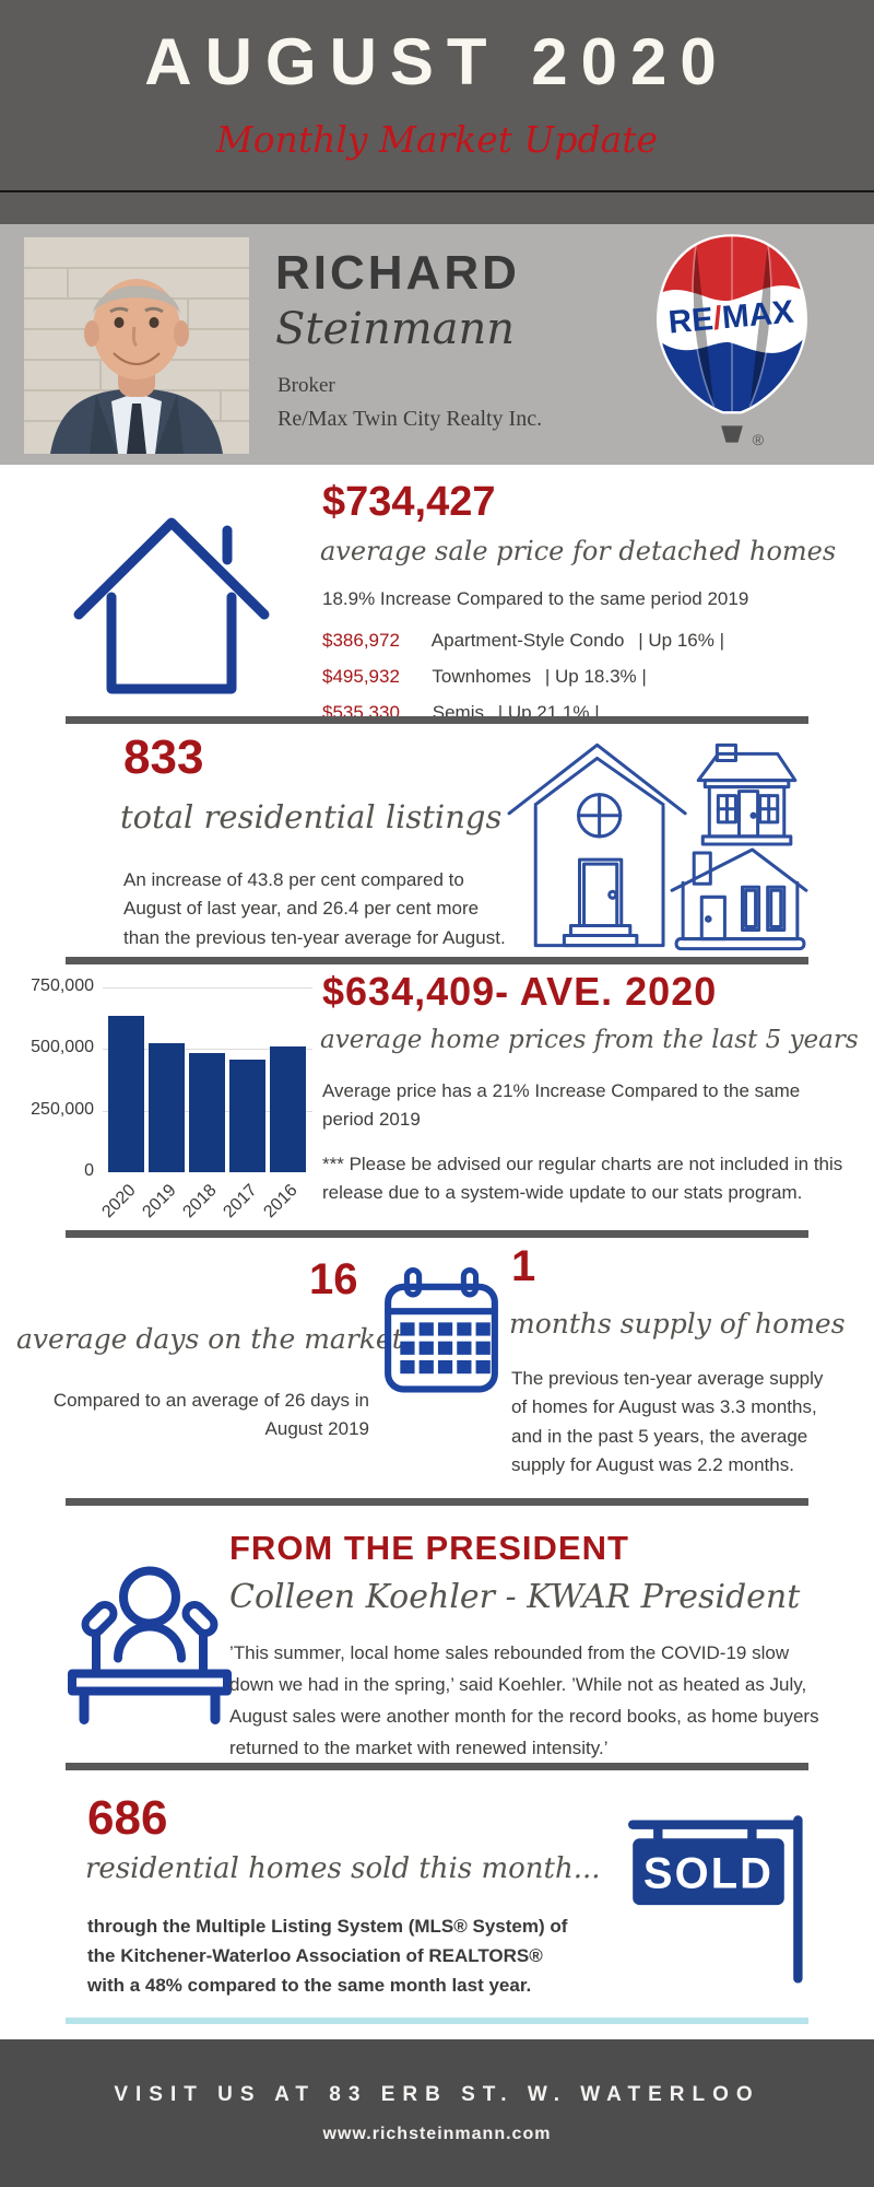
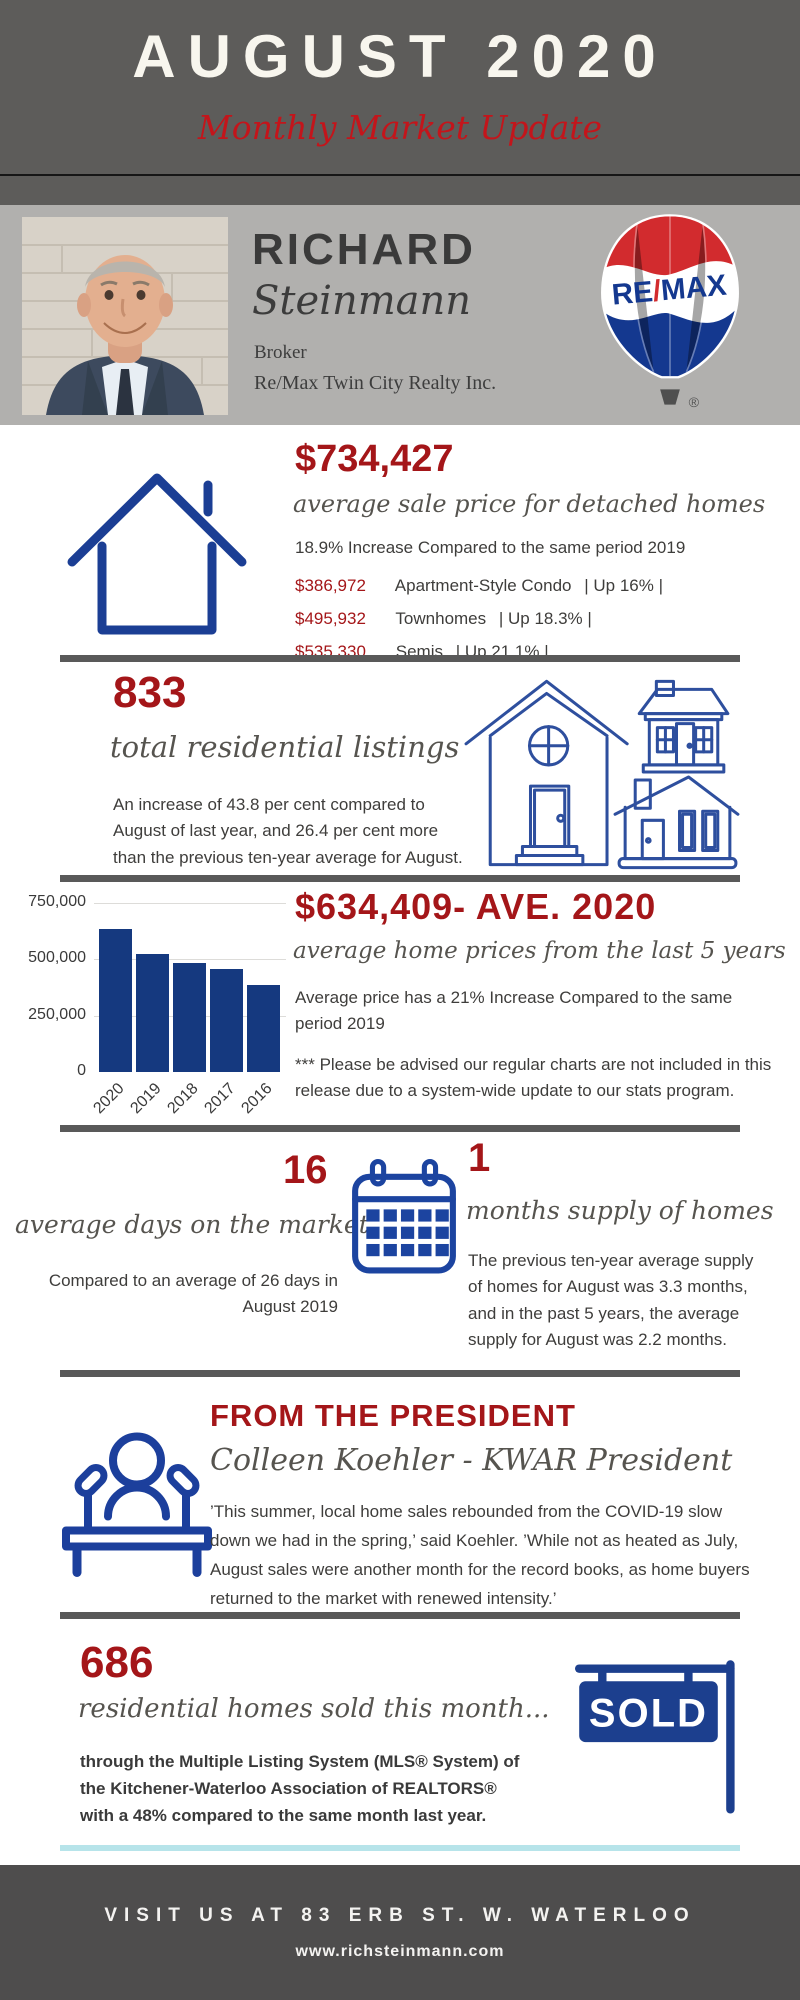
2016: 510000 -> 390000
